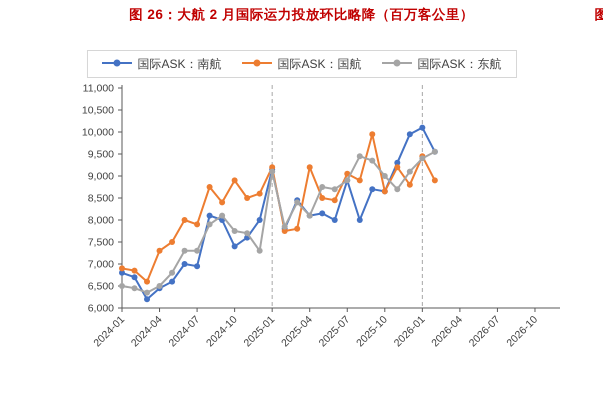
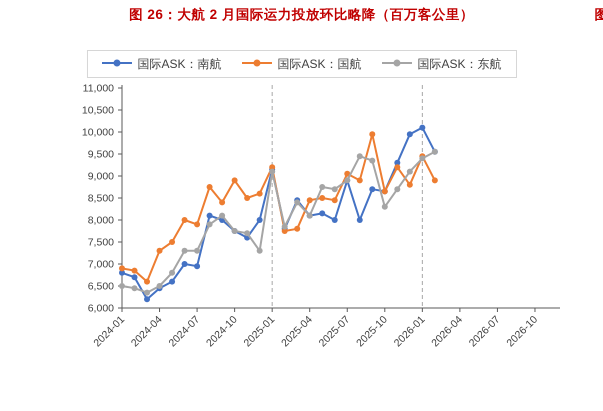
国际ASK：南航/2024-10: 7400 -> 7800
国际ASK：国航/2025-04: 9200 -> 8400
国际ASK：东航/2025-10: 9000 -> 8300
